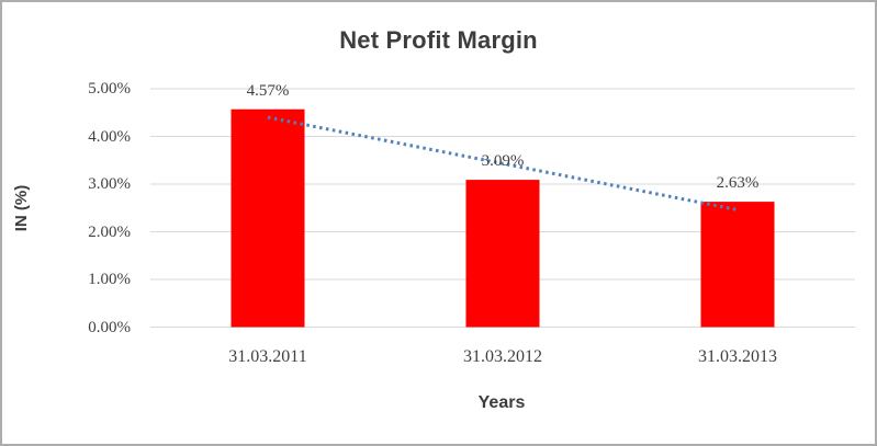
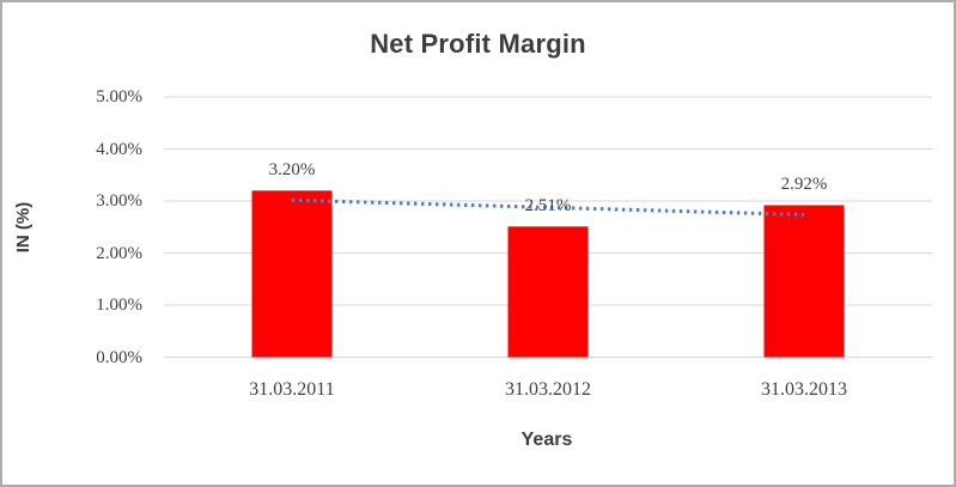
31.03.2011: 4.57% -> 3.20%
31.03.2012: 3.09% -> 2.51%
31.03.2013: 2.63% -> 2.92%
